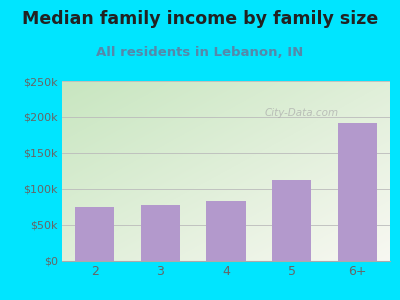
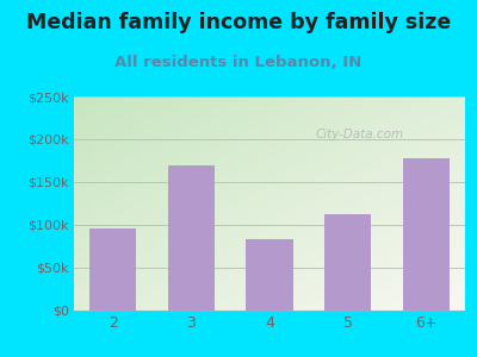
2: $75k -> $96k
3: $78k -> $170k
6+: $191k -> $178k
